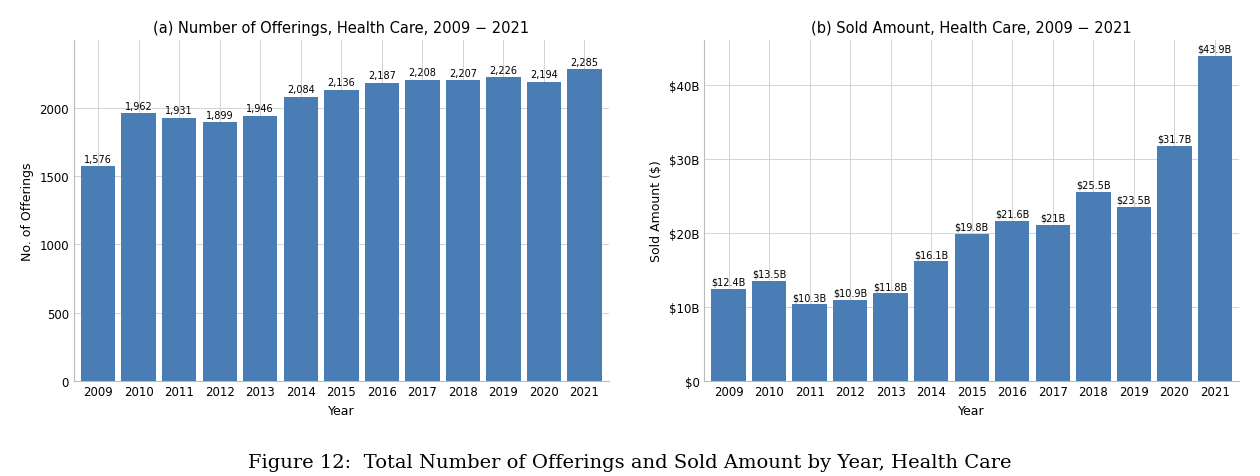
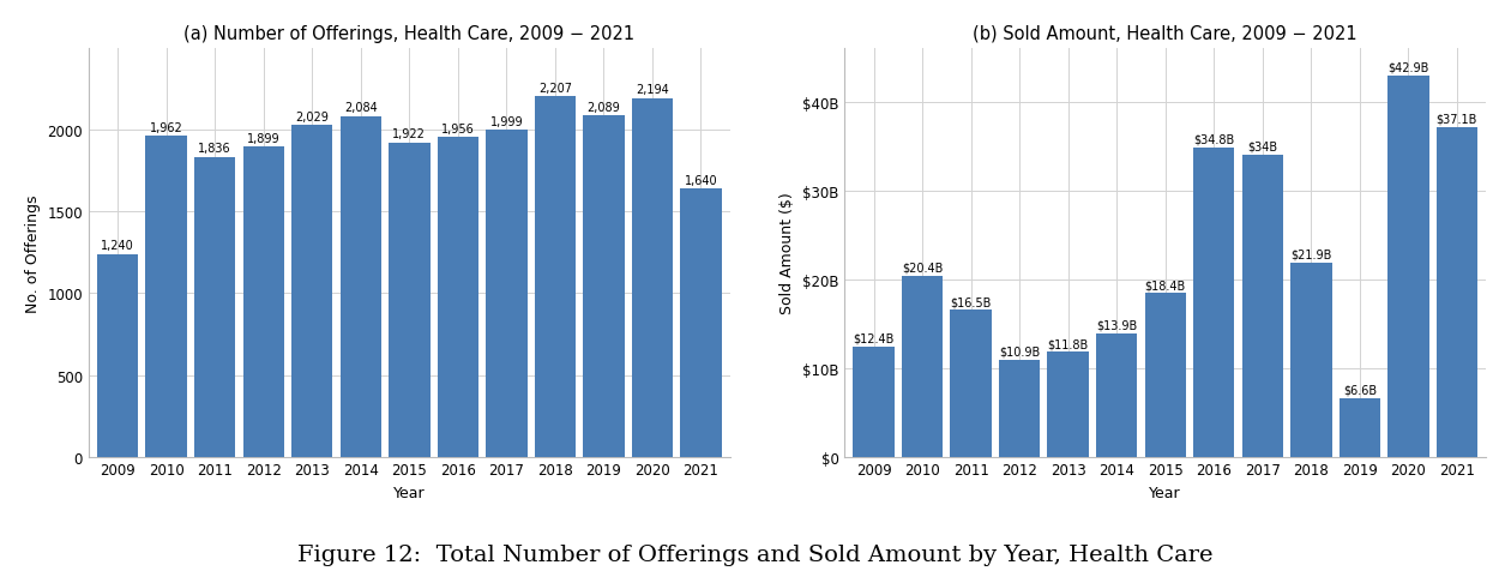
(a) Number of Offerings, Health Care, 2009 − 2021/2009: 1,576 -> 1,240
(a) Number of Offerings, Health Care, 2009 − 2021/2011: 1,931 -> 1,836
(a) Number of Offerings, Health Care, 2009 − 2021/2013: 1,946 -> 2,029
(a) Number of Offerings, Health Care, 2009 − 2021/2015: 2,136 -> 1,922
(a) Number of Offerings, Health Care, 2009 − 2021/2016: 2,187 -> 1,956
(a) Number of Offerings, Health Care, 2009 − 2021/2017: 2,208 -> 1,999
(a) Number of Offerings, Health Care, 2009 − 2021/2019: 2,226 -> 2,089
(a) Number of Offerings, Health Care, 2009 − 2021/2021: 2,285 -> 1,640
(b) Sold Amount, Health Care, 2009 − 2021/2010: $13.5B -> $20.4B
(b) Sold Amount, Health Care, 2009 − 2021/2011: $10.3B -> $16.5B
(b) Sold Amount, Health Care, 2009 − 2021/2014: $16.1B -> $13.9B
(b) Sold Amount, Health Care, 2009 − 2021/2015: $19.8B -> $18.4B
(b) Sold Amount, Health Care, 2009 − 2021/2016: $21.6B -> $34.8B
(b) Sold Amount, Health Care, 2009 − 2021/2017: $21B -> $34B
(b) Sold Amount, Health Care, 2009 − 2021/2018: $25.5B -> $21.9B
(b) Sold Amount, Health Care, 2009 − 2021/2019: $23.5B -> $6.6B
(b) Sold Amount, Health Care, 2009 − 2021/2020: $31.7B -> $42.9B
(b) Sold Amount, Health Care, 2009 − 2021/2021: $43.9B -> $37.1B
